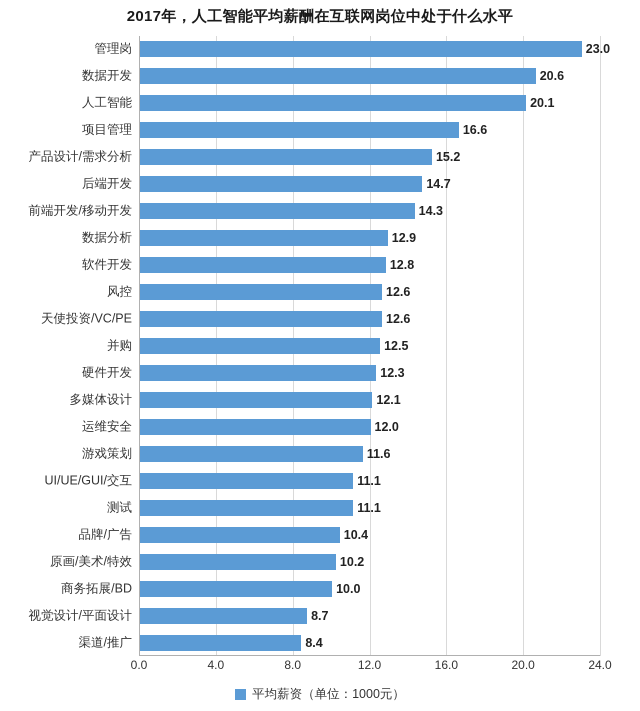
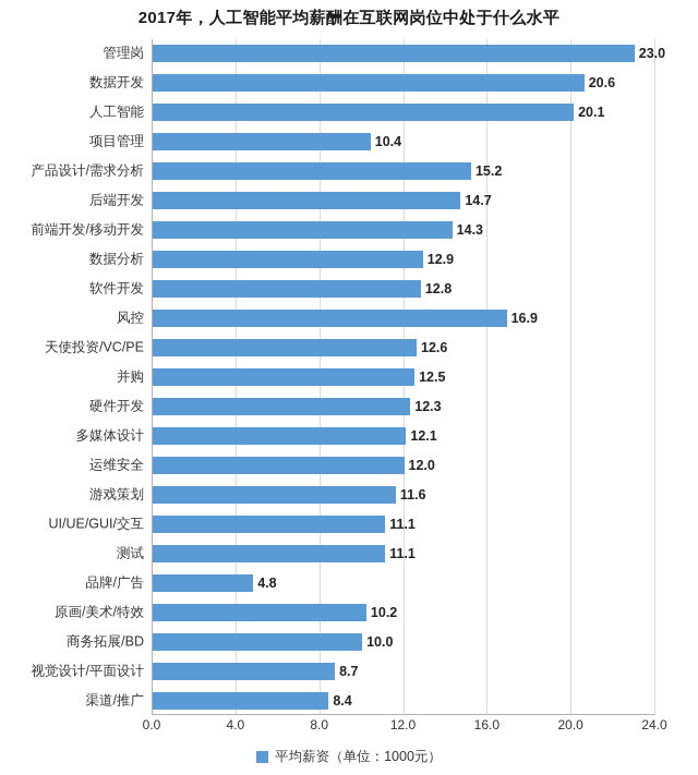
项目管理: 16.6 -> 10.4
风控: 12.6 -> 16.9
品牌/广告: 10.4 -> 4.8
